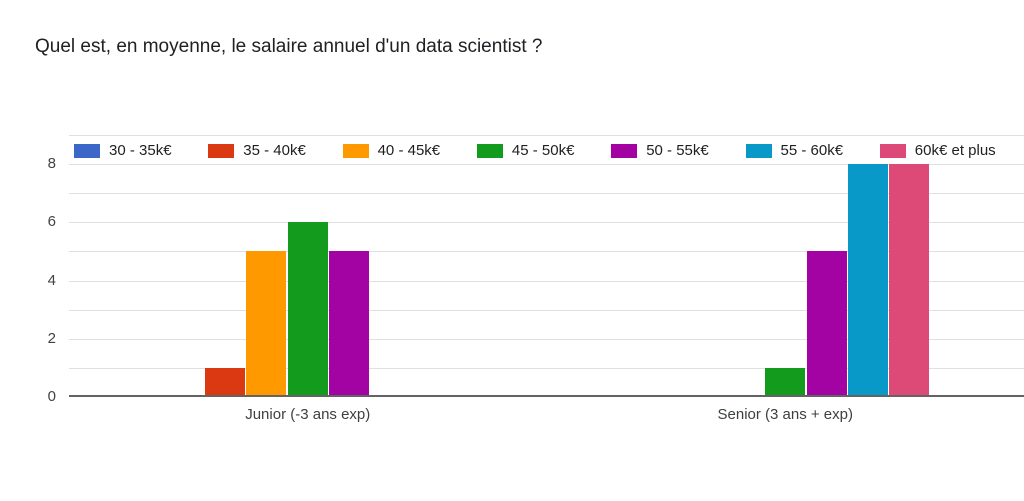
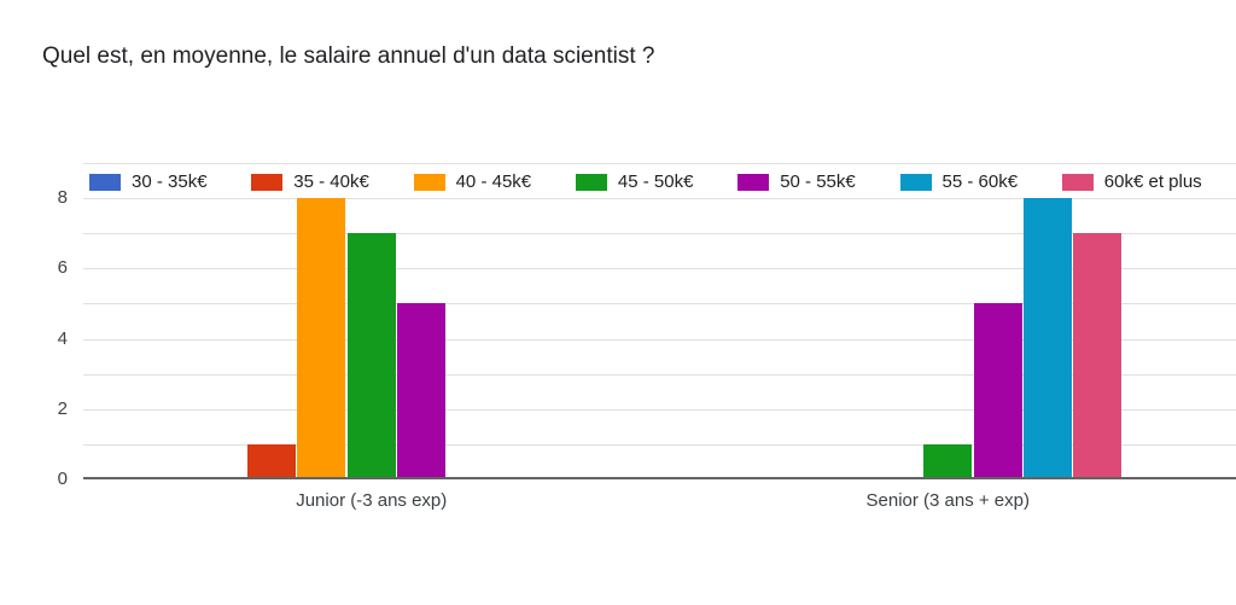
40 - 45k€/Junior (-3 ans exp): 5 -> 8
45 - 50k€/Junior (-3 ans exp): 6 -> 7
60k€ et plus/Senior (3 ans + exp): 8 -> 7
